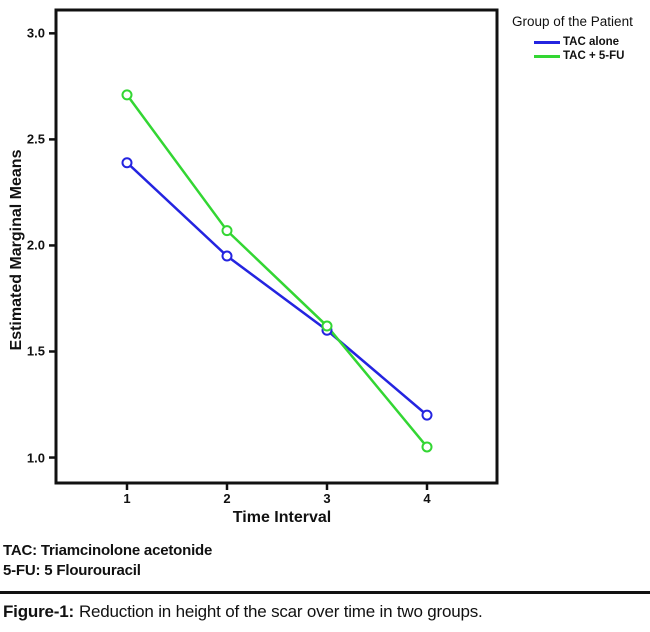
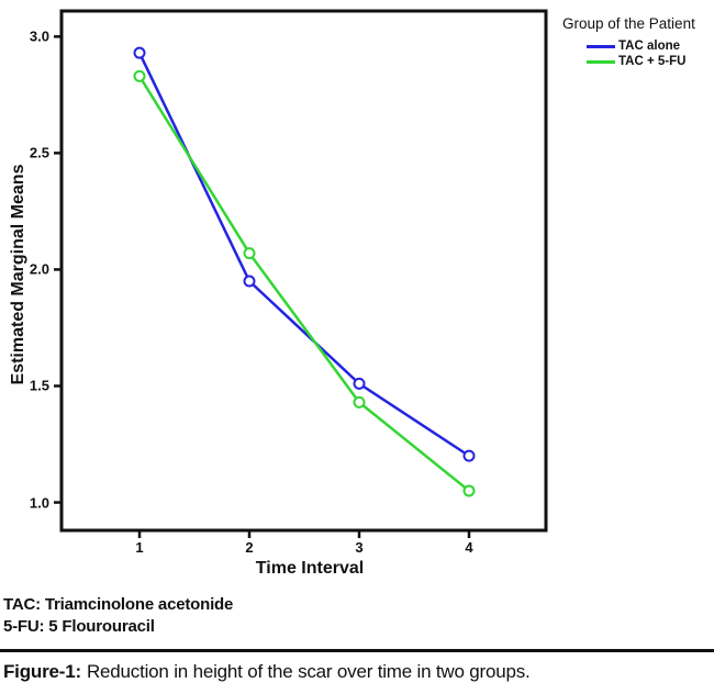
TAC alone/1: 2.39 -> 2.93
TAC + 5-FU/1: 2.71 -> 2.83
TAC alone/3: 1.60 -> 1.51
TAC + 5-FU/3: 1.62 -> 1.43
